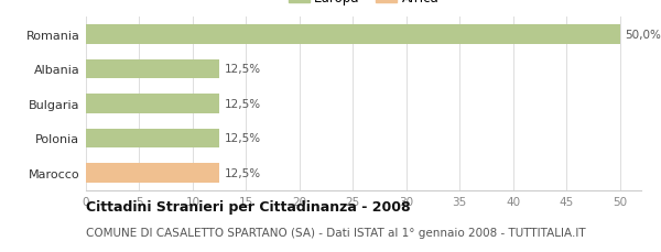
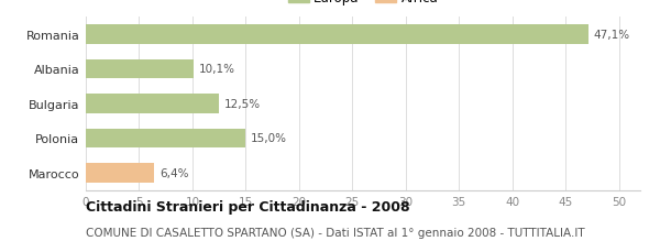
Romania: 50,0% -> 47,1%
Albania: 12,5% -> 10,1%
Polonia: 12,5% -> 15,0%
Marocco: 12,5% -> 6,4%
